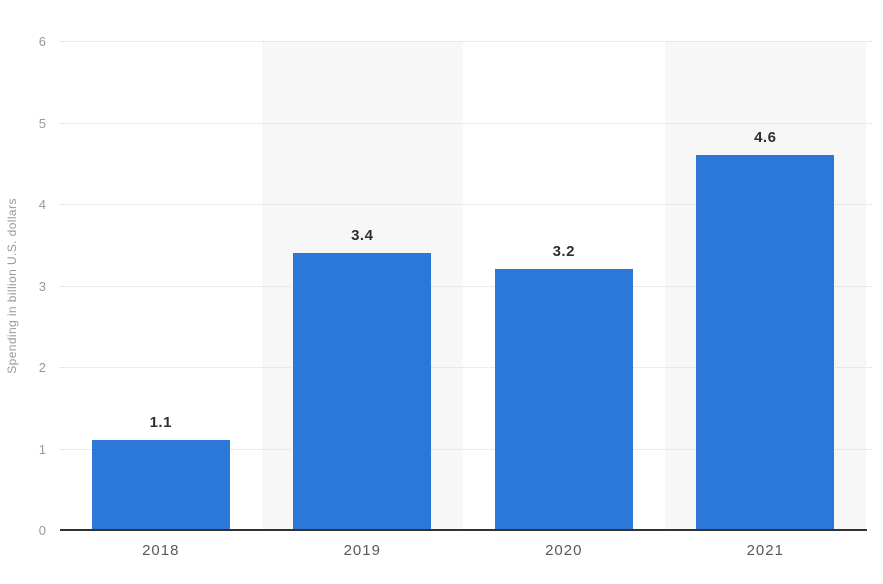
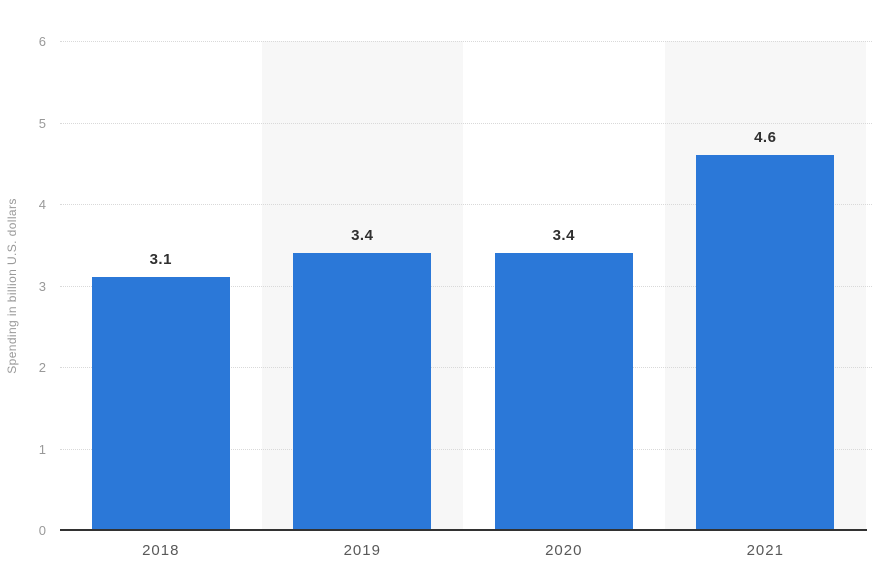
2018: 1.1 -> 3.1
2020: 3.2 -> 3.4
